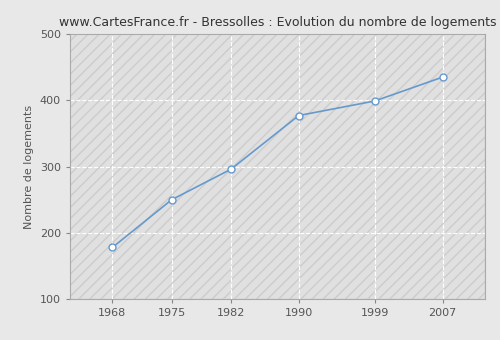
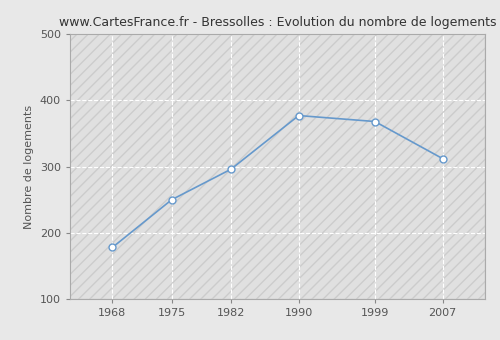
1999: 399 -> 368
2007: 435 -> 312
